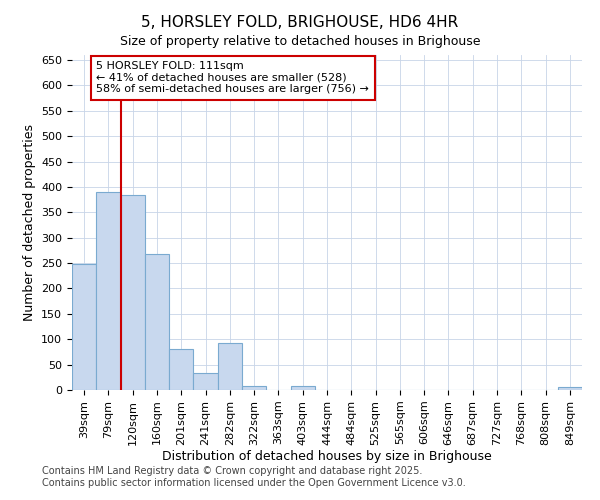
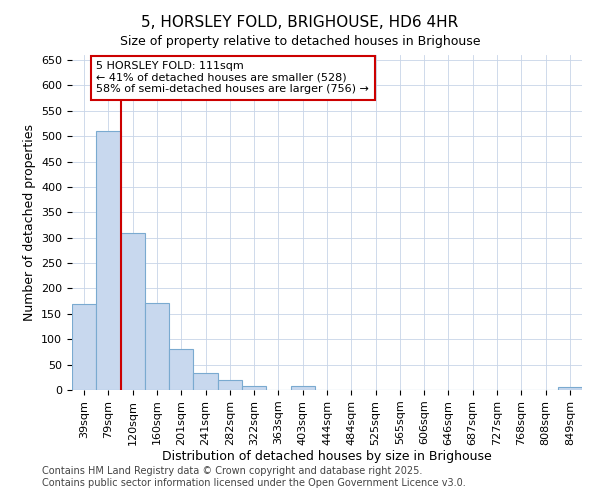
39sqm: 248 -> 170
79sqm: 390 -> 510
120sqm: 384 -> 310
160sqm: 268 -> 172
282sqm: 92 -> 20
